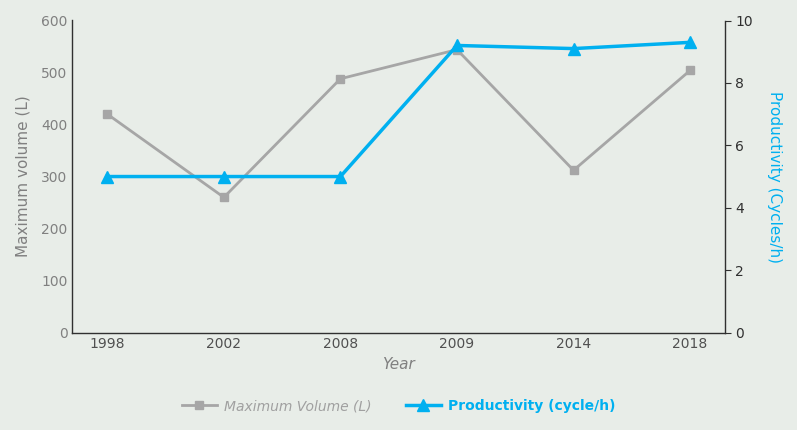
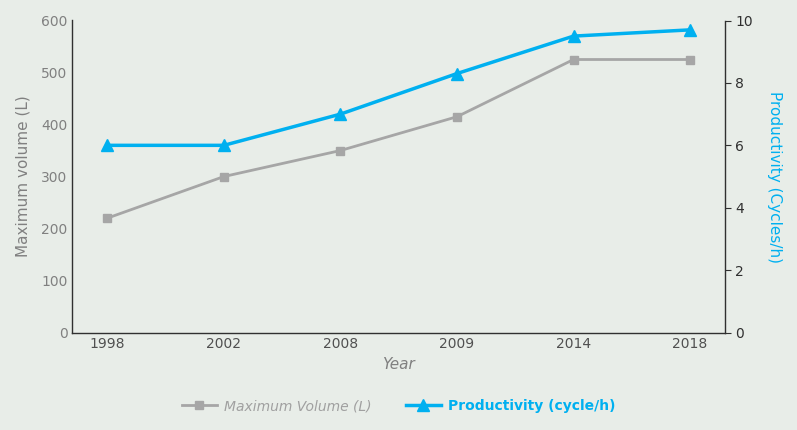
Maximum Volume (L)/1998: 420 -> 220
Productivity (cycle/h)/1998: 5.0 -> 6.0
Maximum Volume (L)/2002: 260 -> 300
Productivity (cycle/h)/2002: 5.0 -> 6.0
Maximum Volume (L)/2008: 488 -> 350
Productivity (cycle/h)/2008: 5.0 -> 7.0
Maximum Volume (L)/2009: 544 -> 415
Productivity (cycle/h)/2009: 9.2 -> 8.3
Maximum Volume (L)/2014: 312 -> 525
Productivity (cycle/h)/2014: 9.1 -> 9.5
Maximum Volume (L)/2018: 504 -> 525
Productivity (cycle/h)/2018: 9.3 -> 9.7
